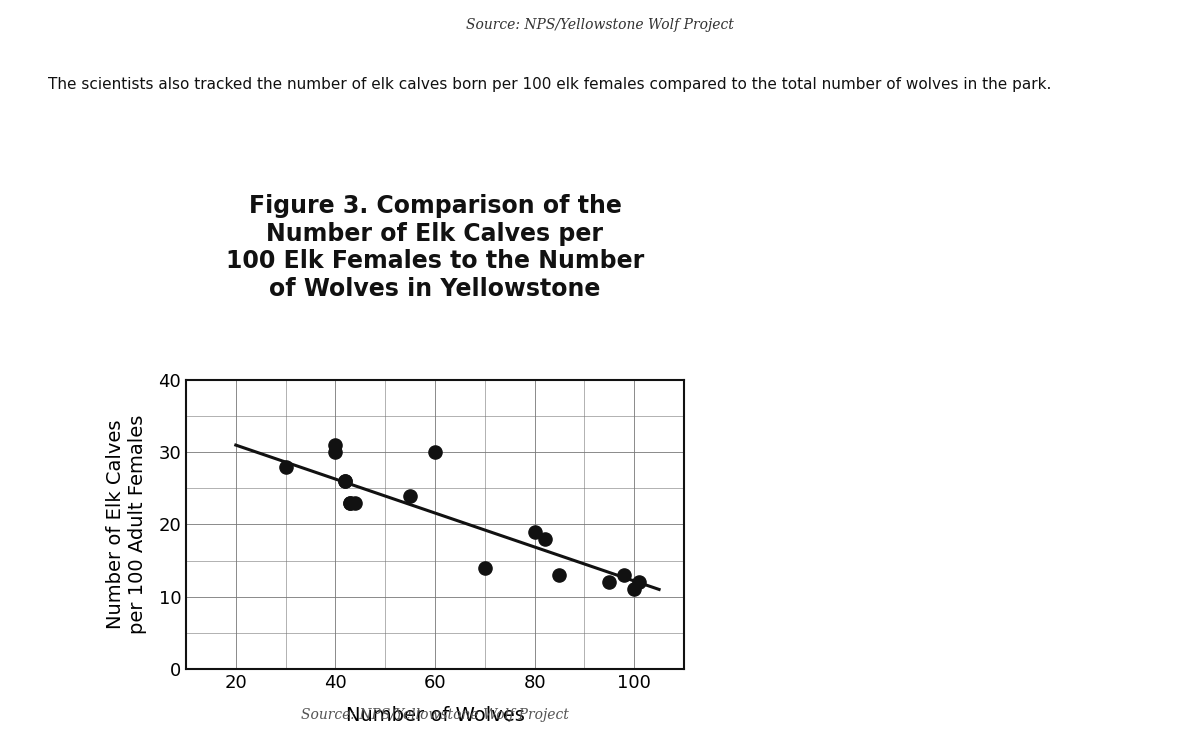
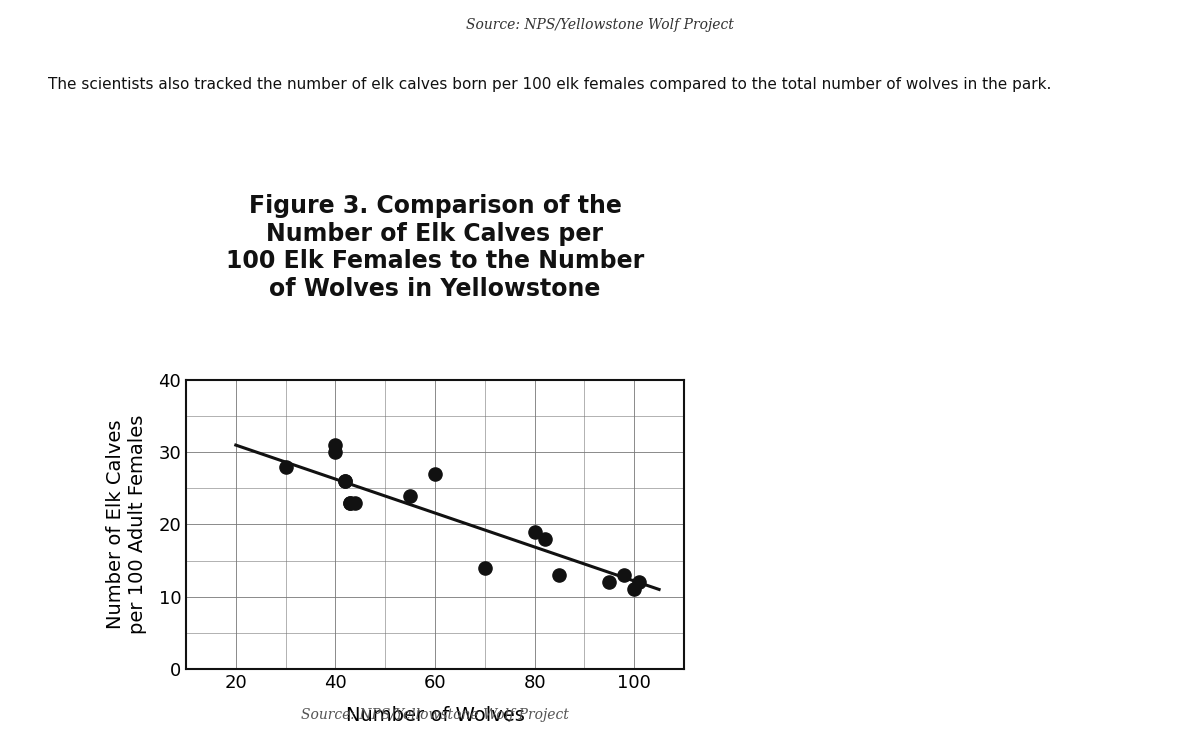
60: 30 -> 27
